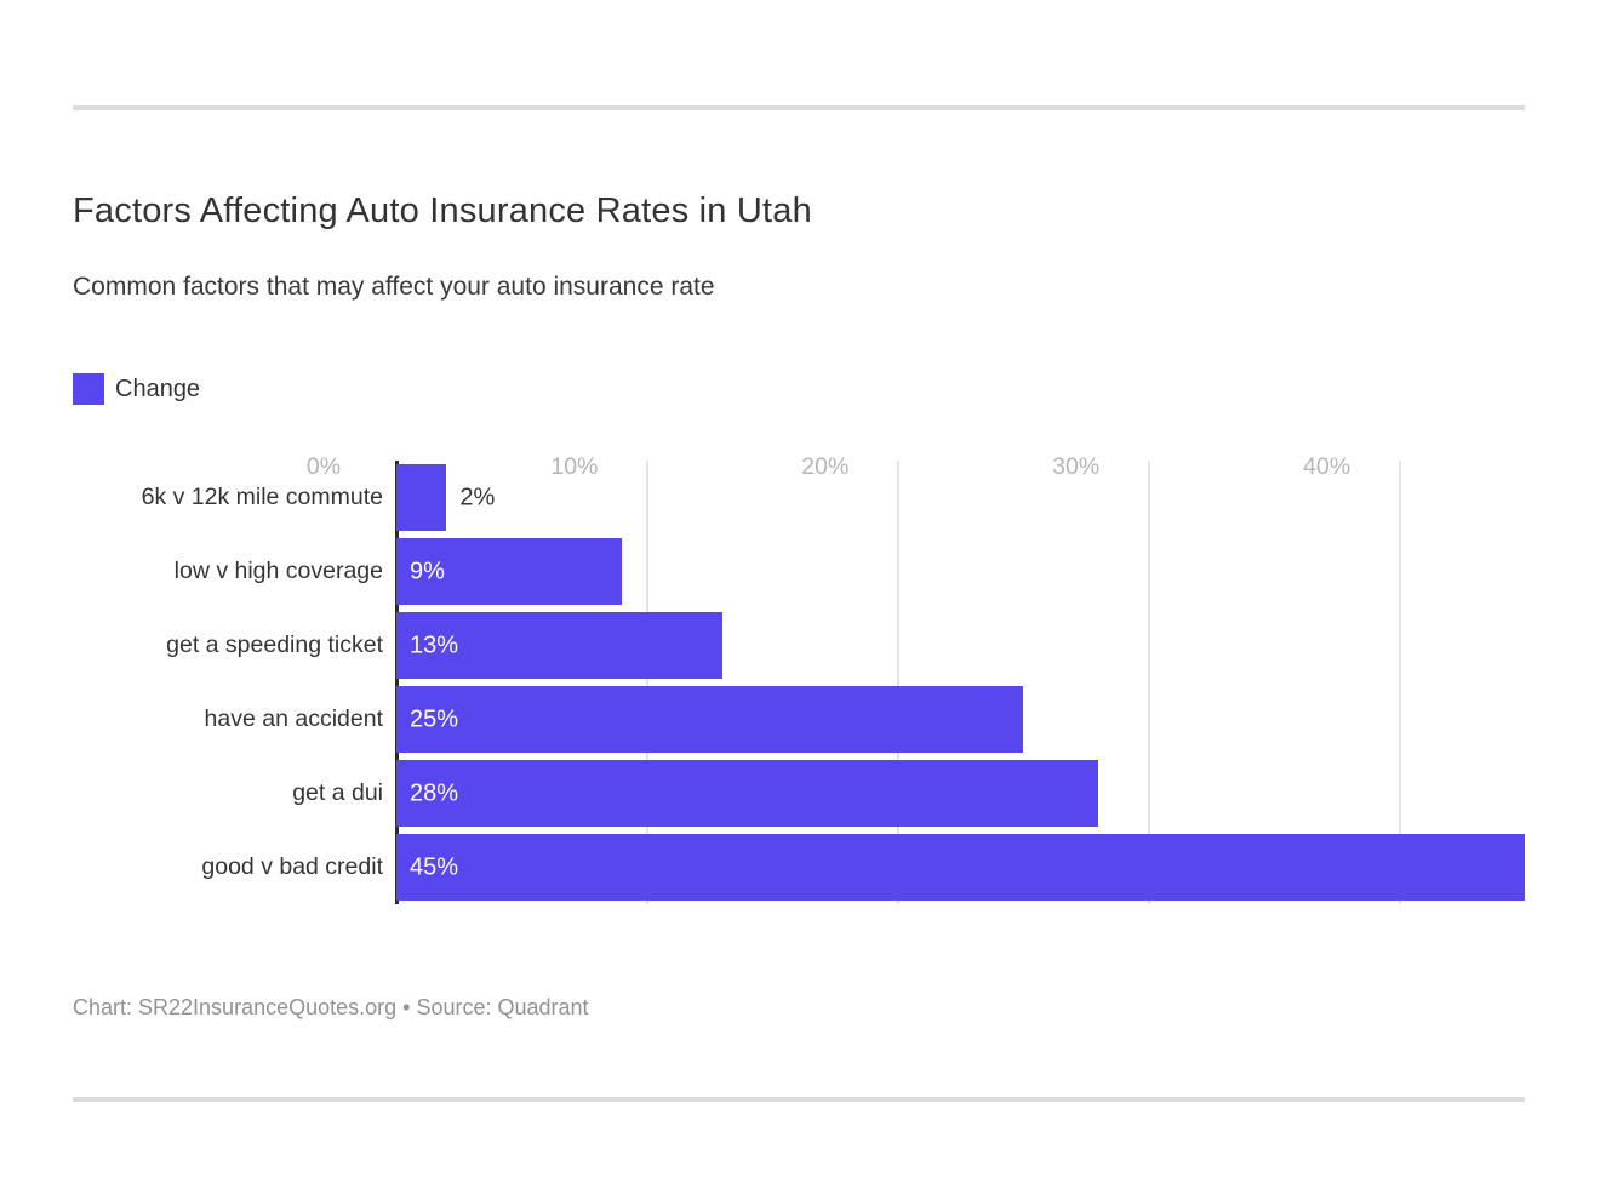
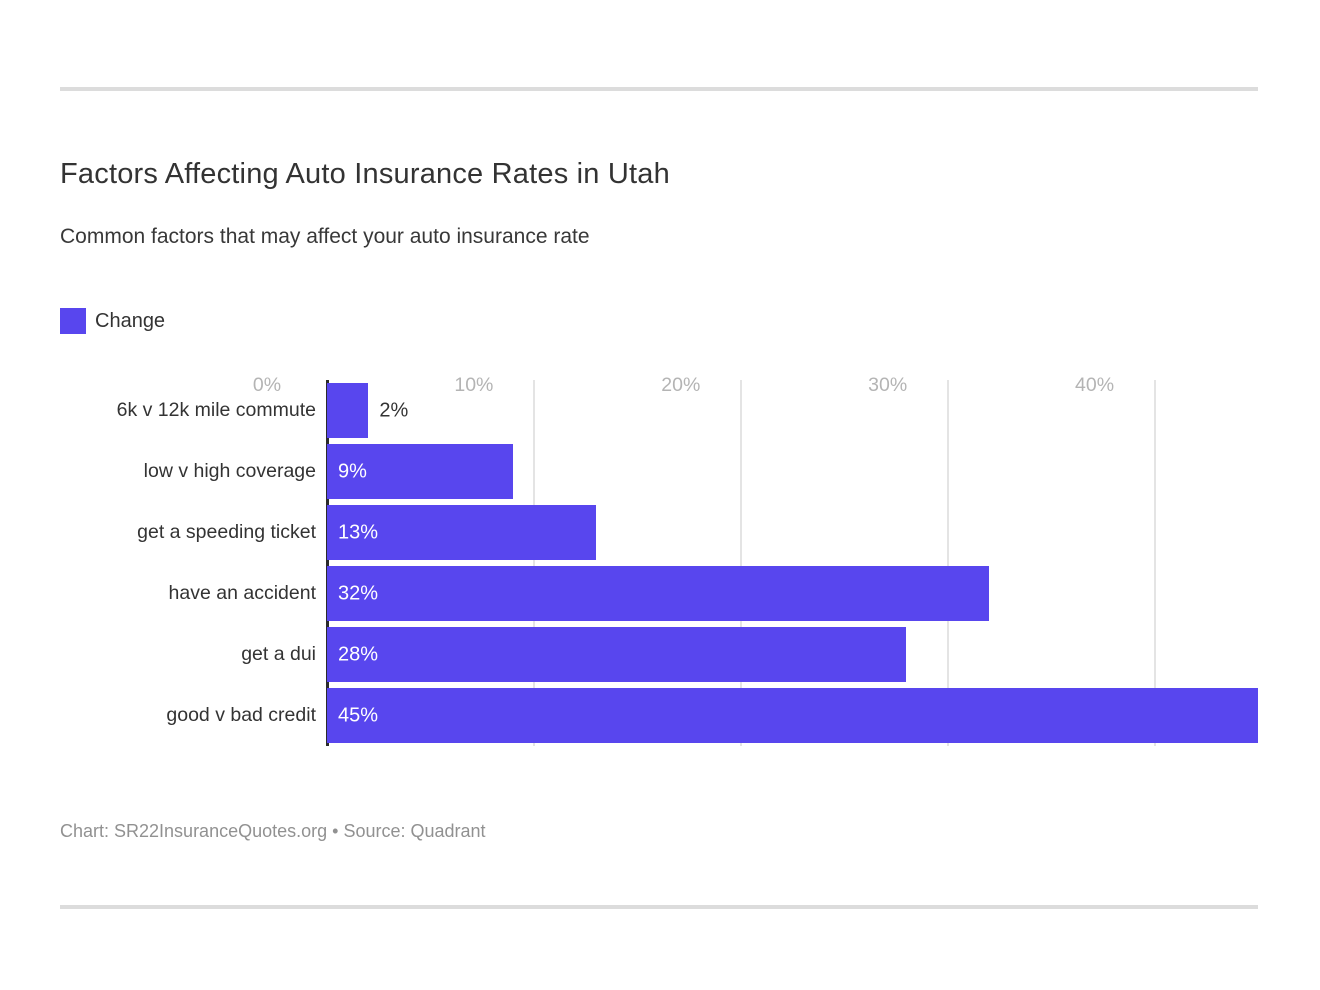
have an accident: 25% -> 32%
